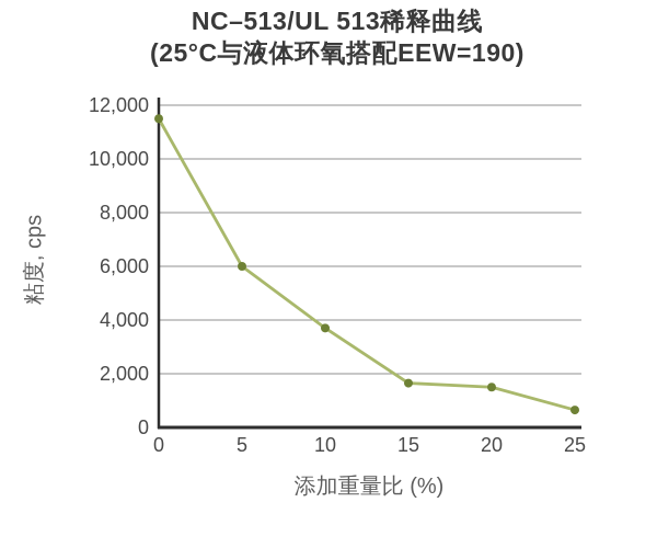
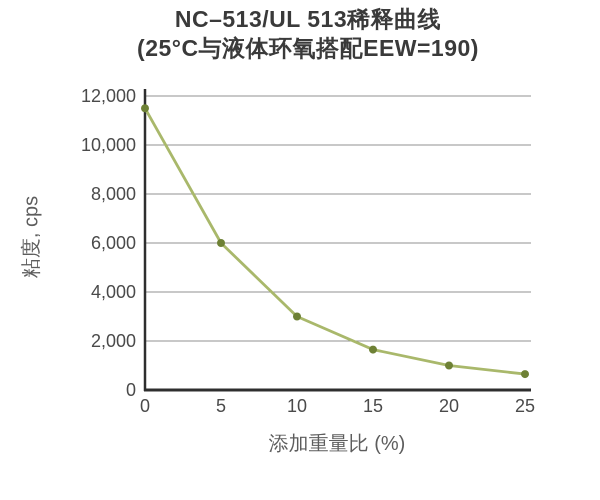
10: 3700 -> 3000
20: 1500 -> 1000
